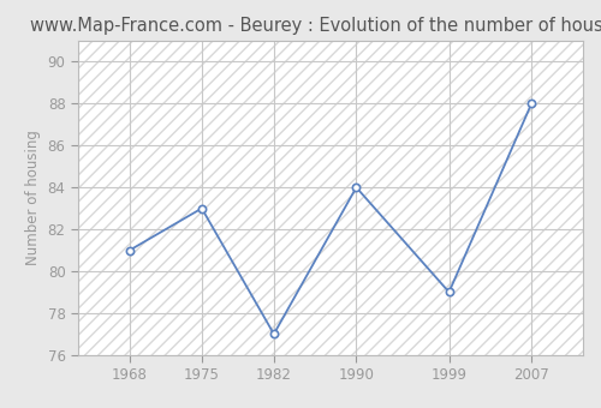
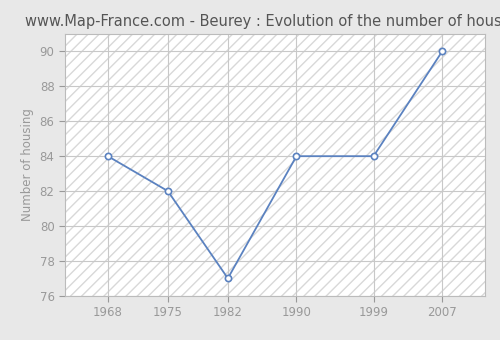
1968: 81 -> 84
1975: 83 -> 82
1999: 79 -> 84
2007: 88 -> 90
